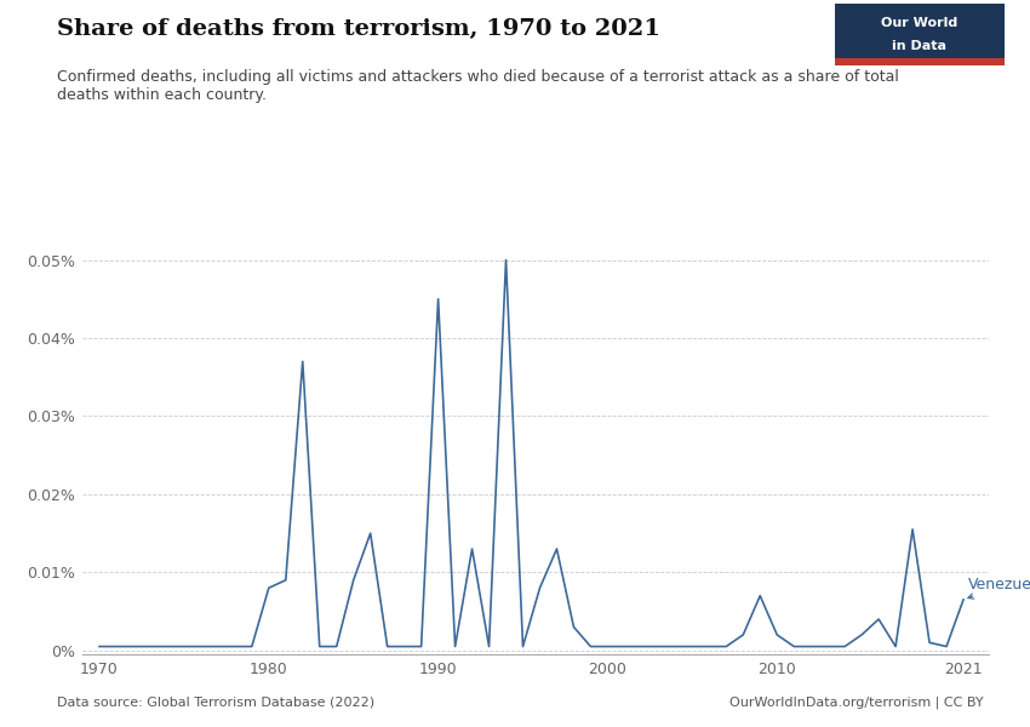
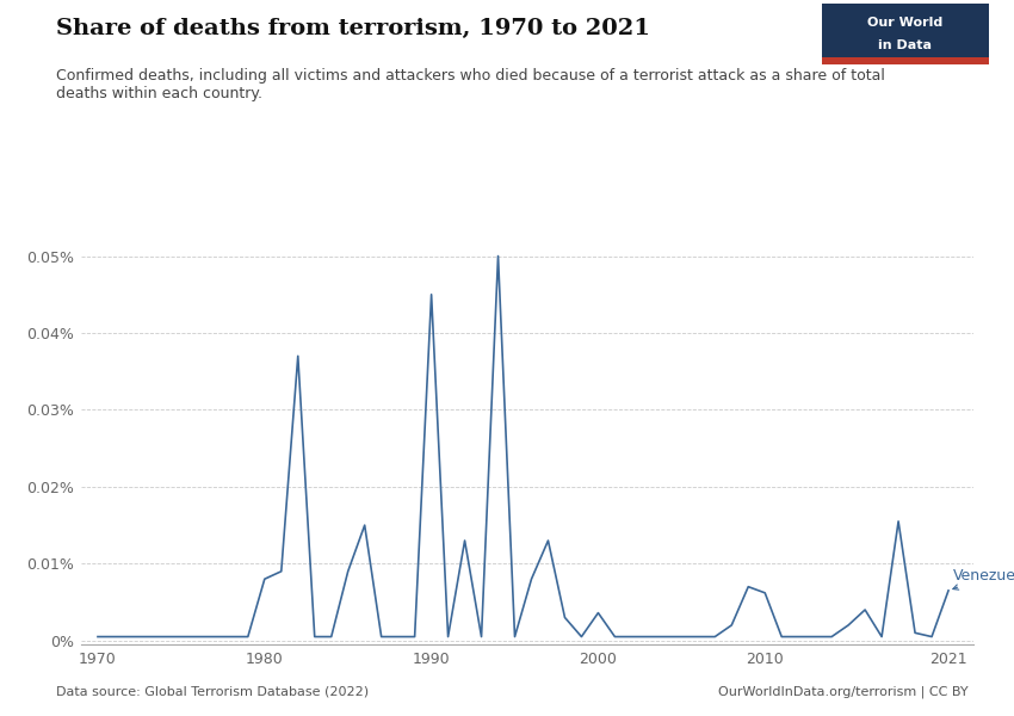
2000: 0.0005% -> 0.0036%
2010: 0.0020% -> 0.0062%
